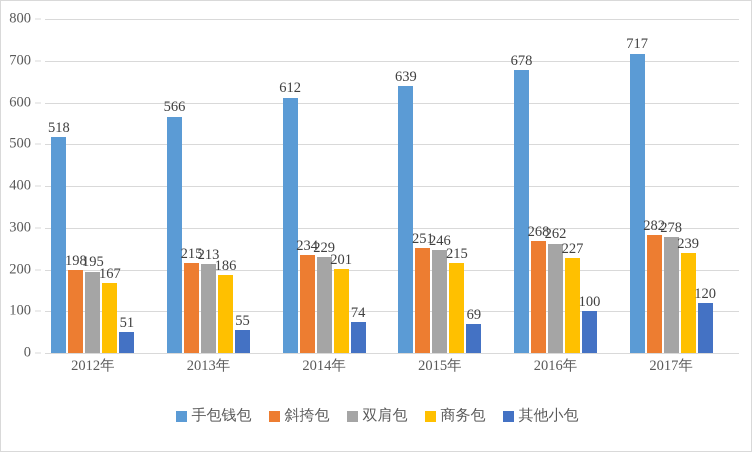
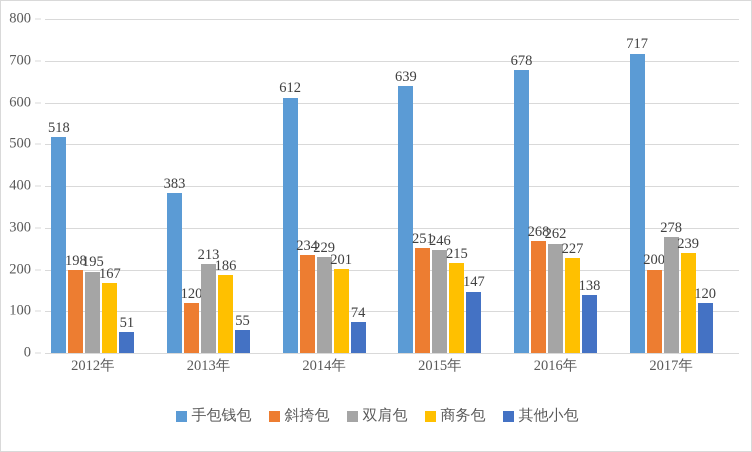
手包钱包/2013年: 566 -> 383
斜挎包/2013年: 215 -> 120
其他小包/2015年: 69 -> 147
其他小包/2016年: 100 -> 138
斜挎包/2017年: 282 -> 200
